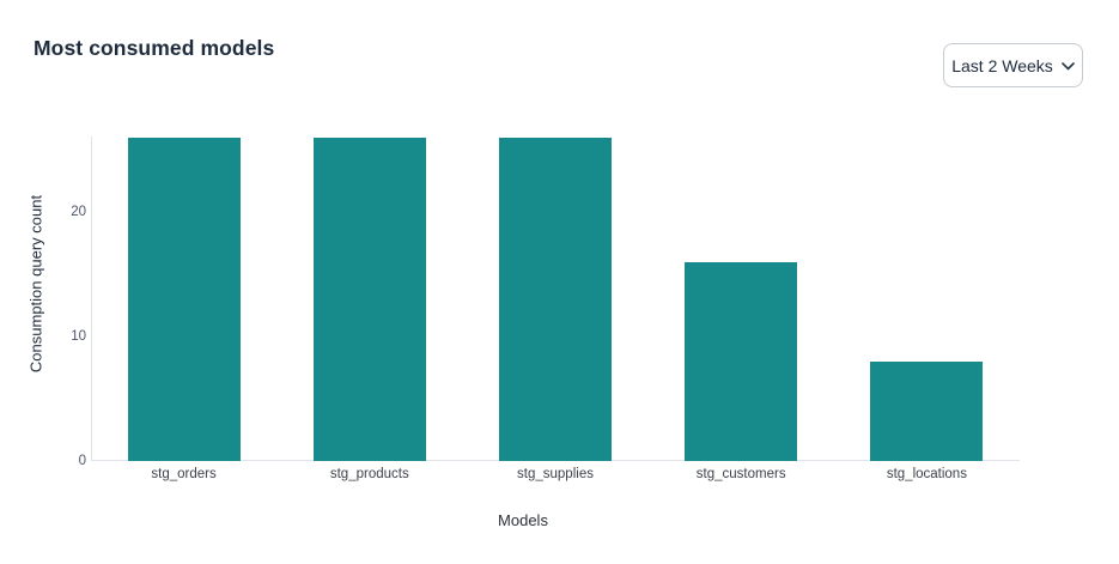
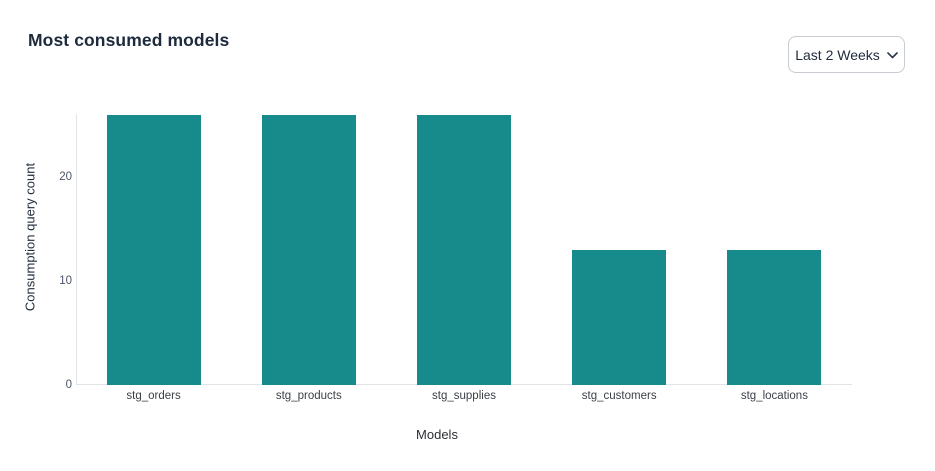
stg_customers: 16 -> 13
stg_locations: 8 -> 13
